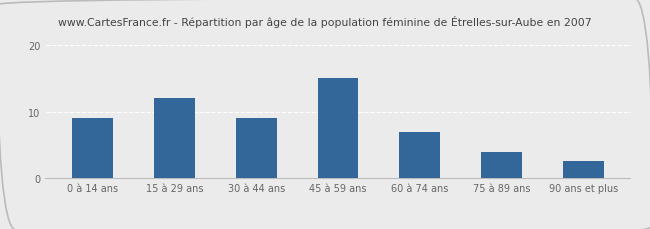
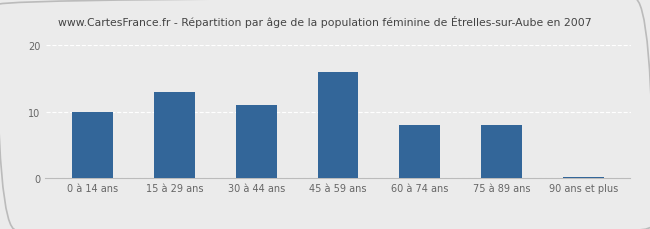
0 à 14 ans: 9.0 -> 10.0
15 à 29 ans: 12.0 -> 13.0
30 à 44 ans: 9.0 -> 11.0
45 à 59 ans: 15.0 -> 16.0
60 à 74 ans: 7.0 -> 8.0
75 à 89 ans: 4.0 -> 8.0
90 ans et plus: 2.6 -> 0.2
